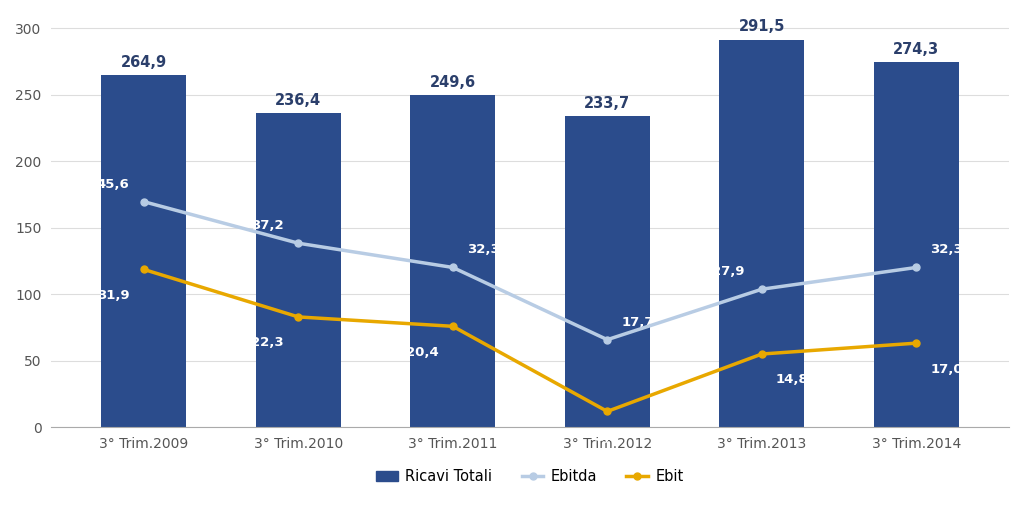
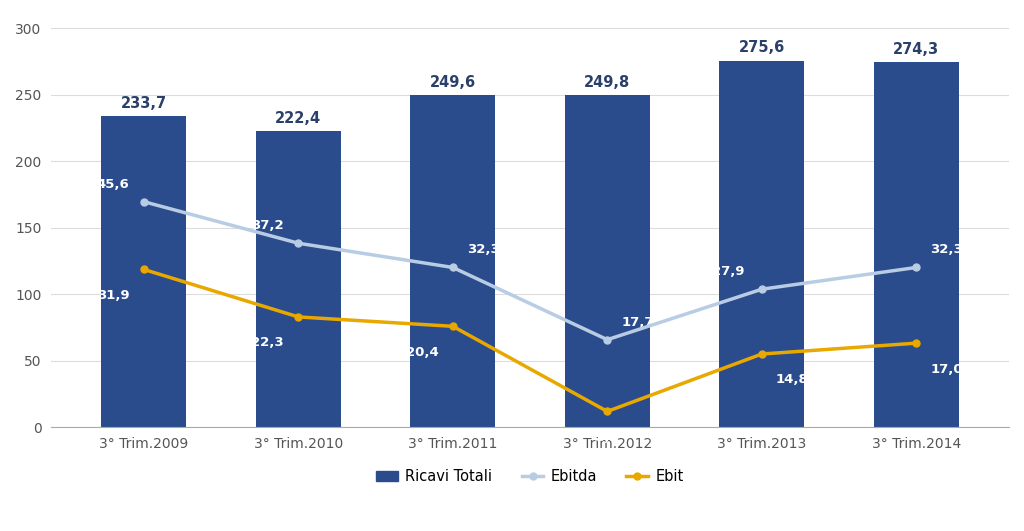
Ricavi Totali/3° Trim.2009: 264,9 -> 233,7
Ricavi Totali/3° Trim.2010: 236,4 -> 222,4
Ricavi Totali/3° Trim.2012: 233,7 -> 249,8
Ricavi Totali/3° Trim.2013: 291,5 -> 275,6
